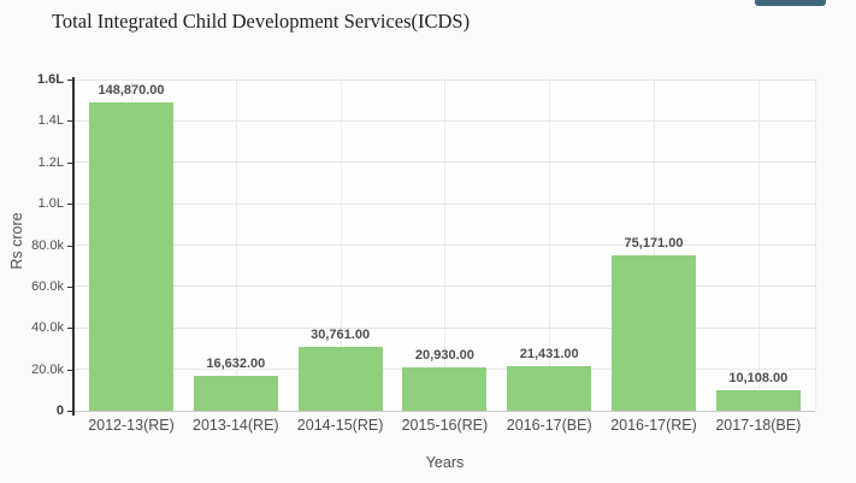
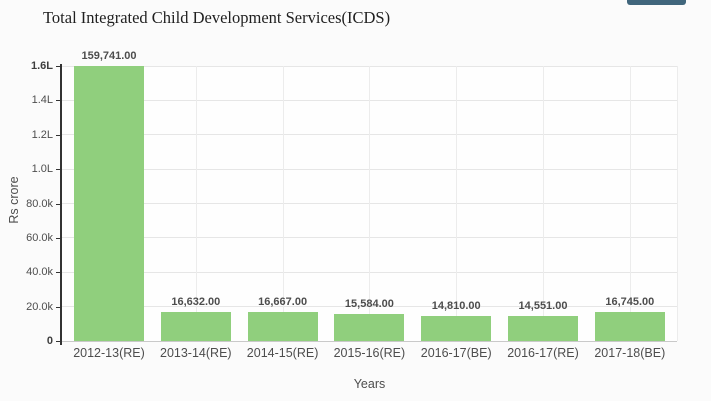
2012-13(RE): 148,870.00 -> 159,741.00
2014-15(RE): 30,761.00 -> 16,667.00
2015-16(RE): 20,930.00 -> 15,584.00
2016-17(BE): 21,431.00 -> 14,810.00
2016-17(RE): 75,171.00 -> 14,551.00
2017-18(BE): 10,108.00 -> 16,745.00
